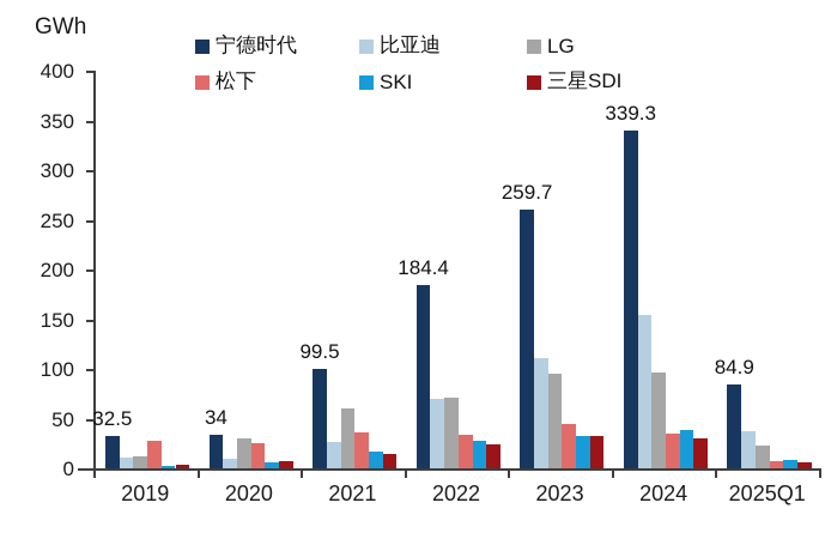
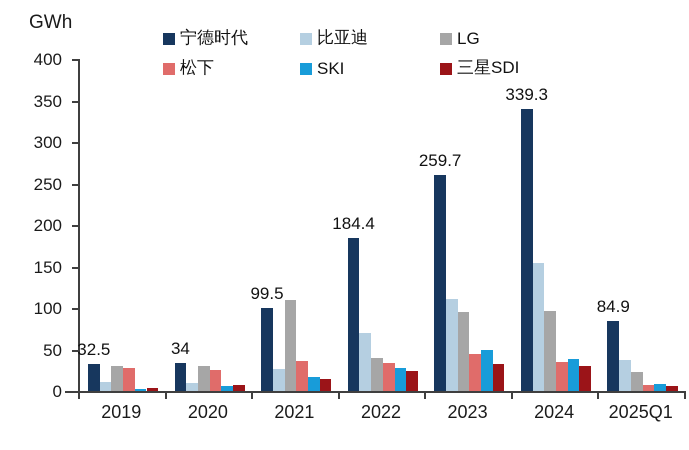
LG/2019: 10 -> 30
LG/2021: 60 -> 110
LG/2022: 70 -> 40
SKI/2023: 30 -> 50
